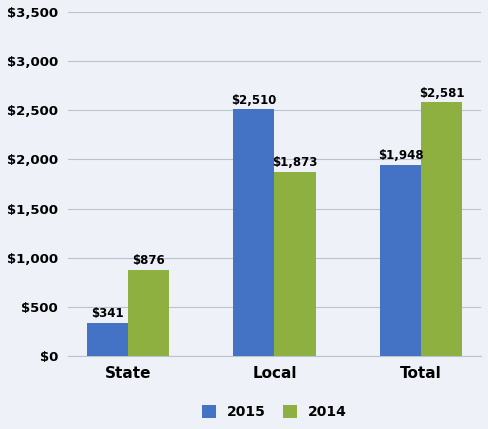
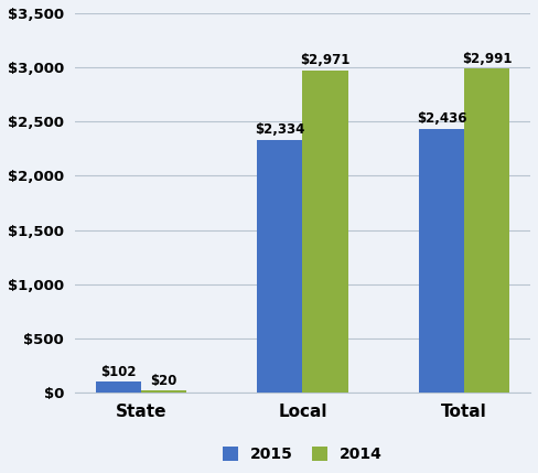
2015/State: $341 -> $102
2014/State: $876 -> $20
2015/Local: $2,510 -> $2,334
2014/Local: $1,873 -> $2,971
2015/Total: $1,948 -> $2,436
2014/Total: $2,581 -> $2,991
